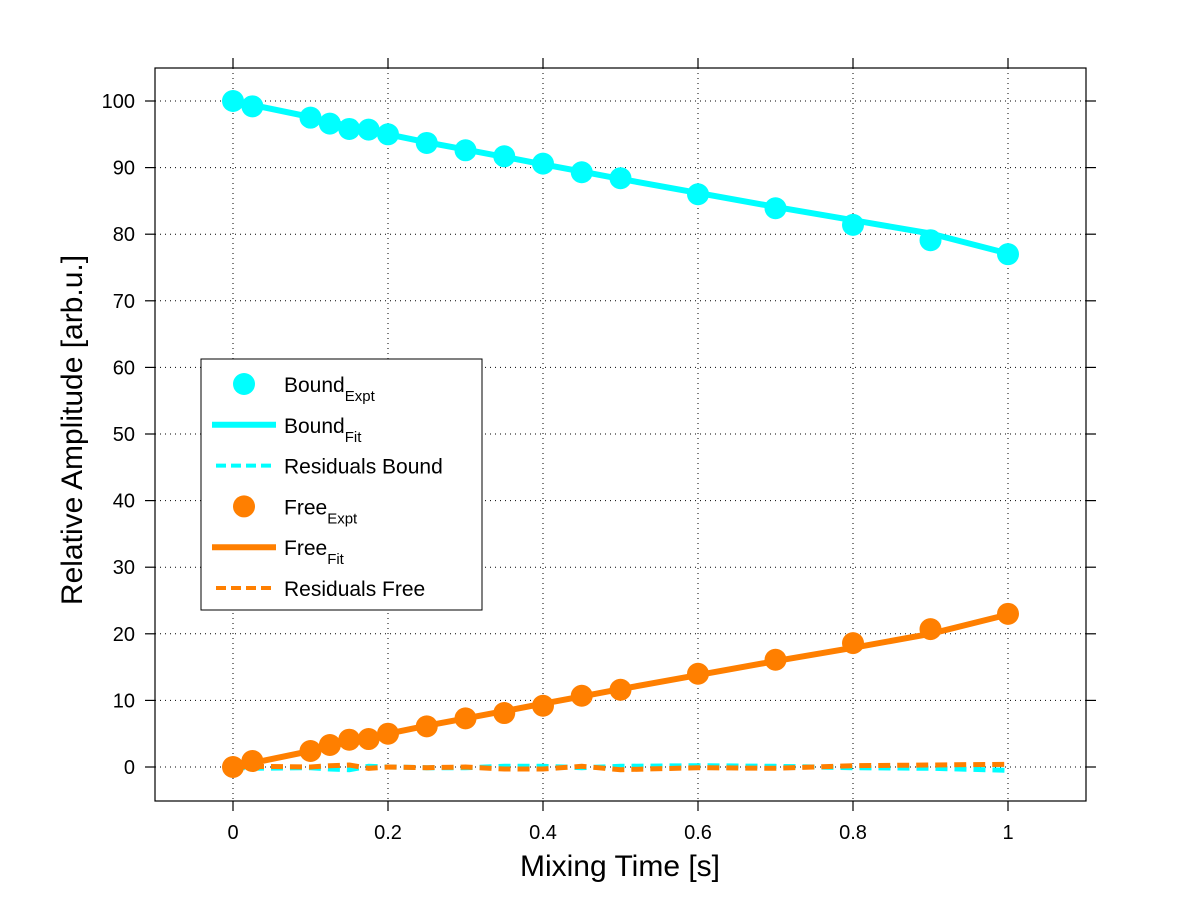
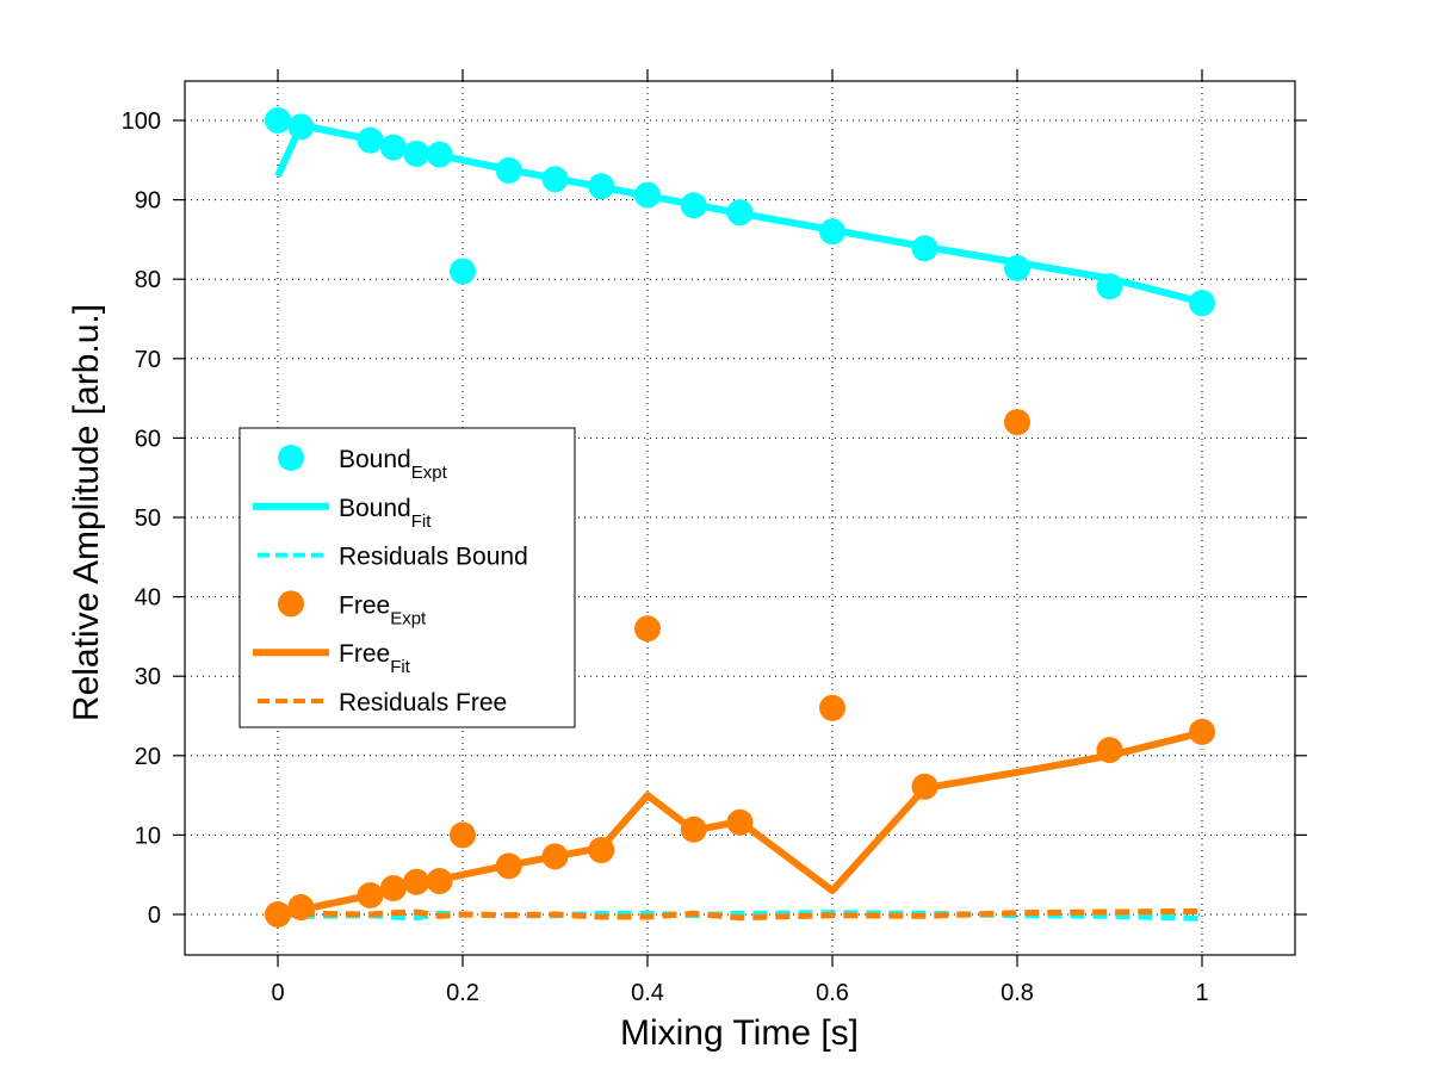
Bound Fit/0: 100 -> 93
Bound Expt/0.2: 95 -> 81
Free Expt/0.2: 5 -> 10
Free Expt/0.4: 9 -> 36
Free Fit/0.4: 10 -> 15
Free Expt/0.6: 14 -> 26
Free Fit/0.6: 14 -> 3
Free Expt/0.8: 19 -> 62
